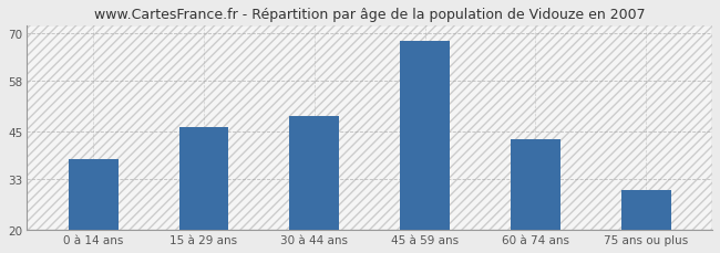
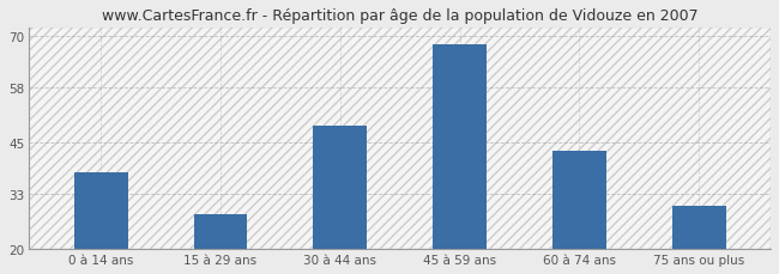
15 à 29 ans: 46 -> 28
